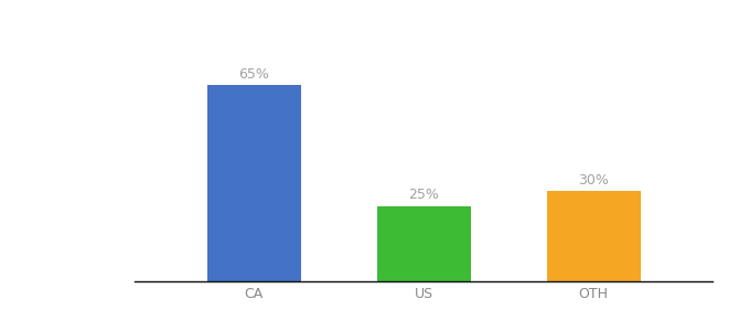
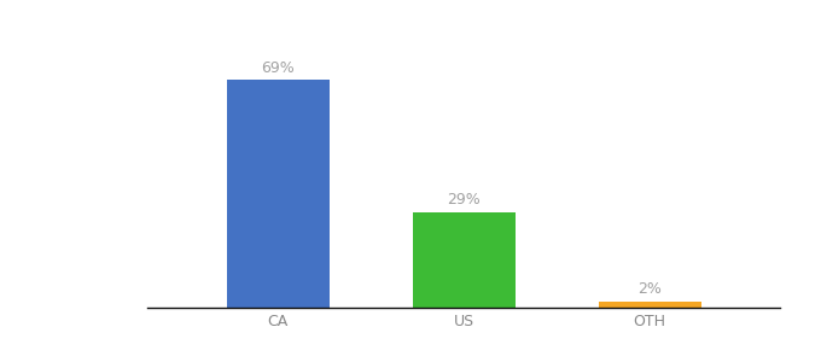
CA: 65% -> 69%
US: 25% -> 29%
OTH: 30% -> 2%
